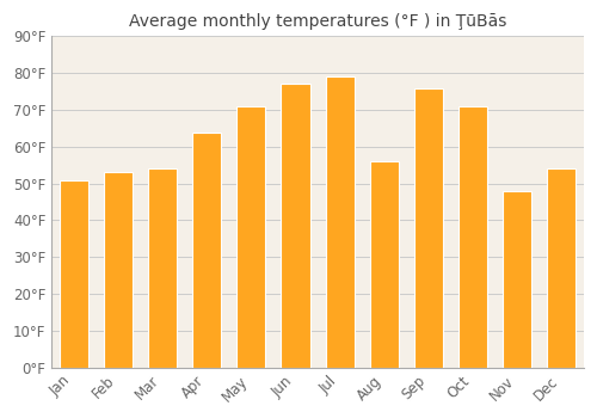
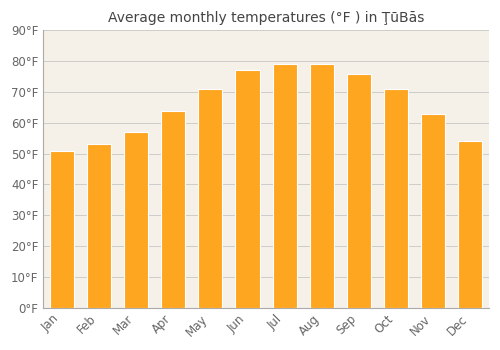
Mar: 54°F -> 57°F
Aug: 56°F -> 79°F
Nov: 48°F -> 63°F
